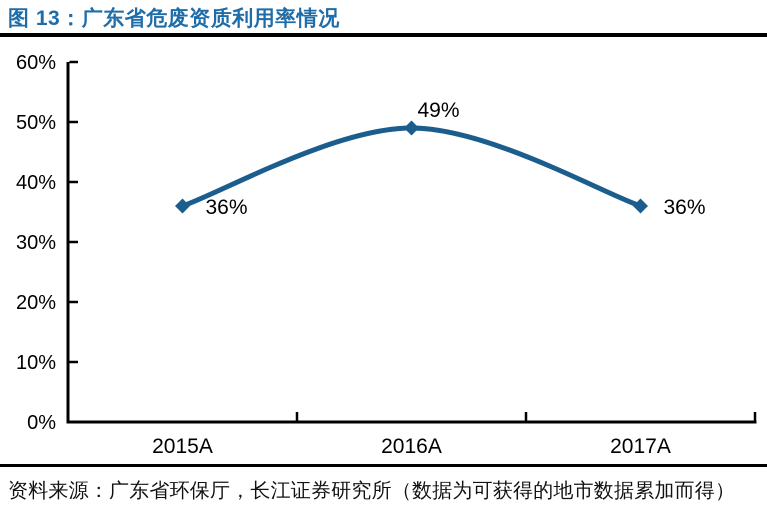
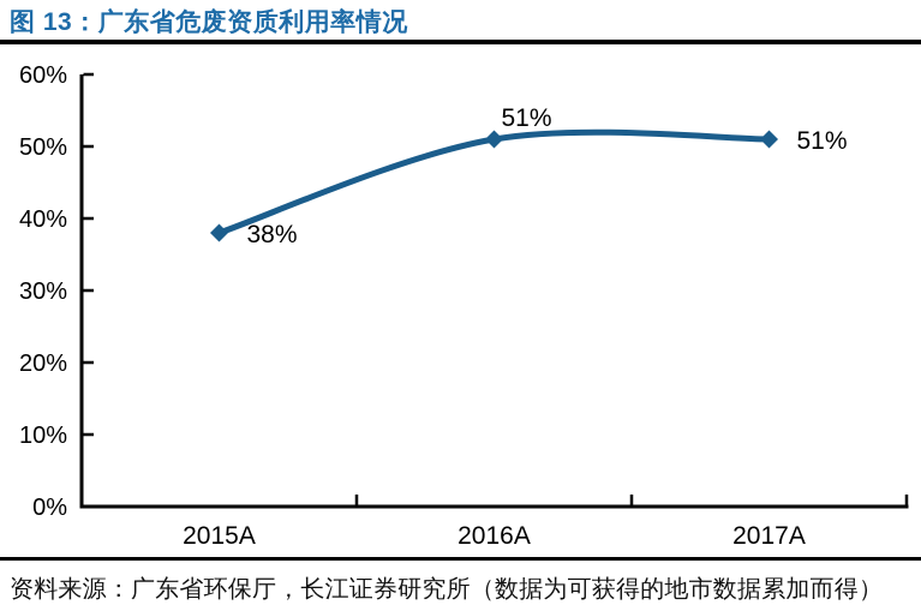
2015A: 36% -> 38%
2016A: 49% -> 51%
2017A: 36% -> 51%
